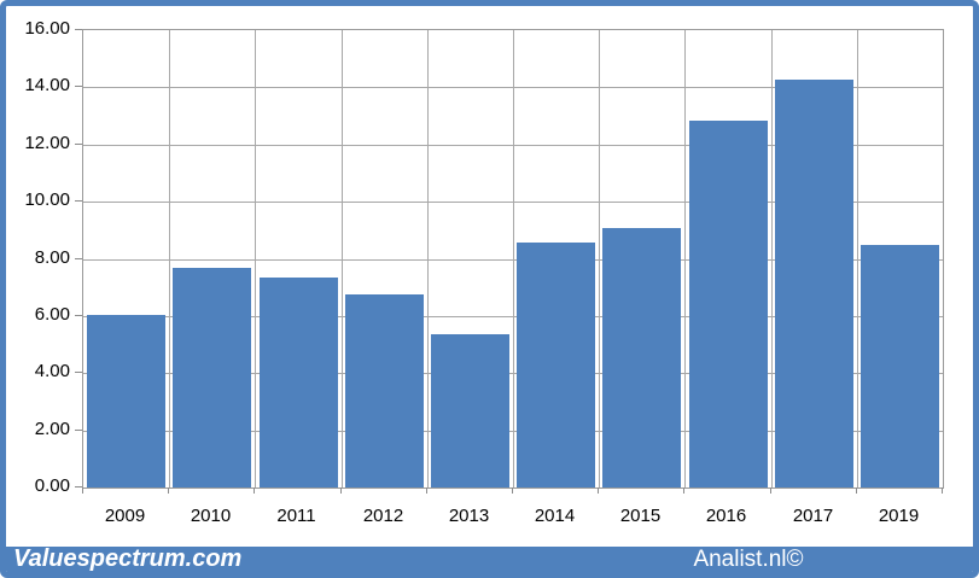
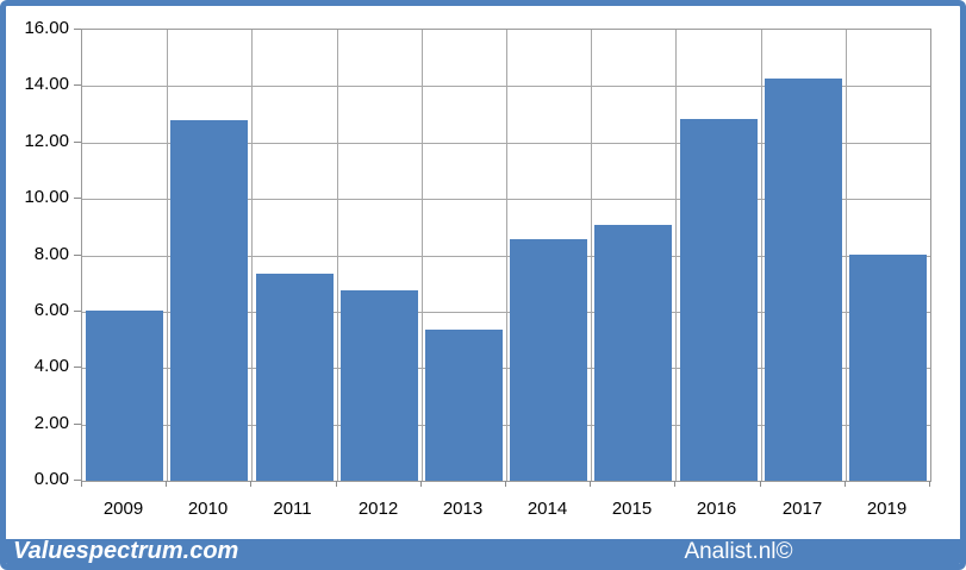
2010: 7.7 -> 12.8
2019: 8.5 -> 8.0
